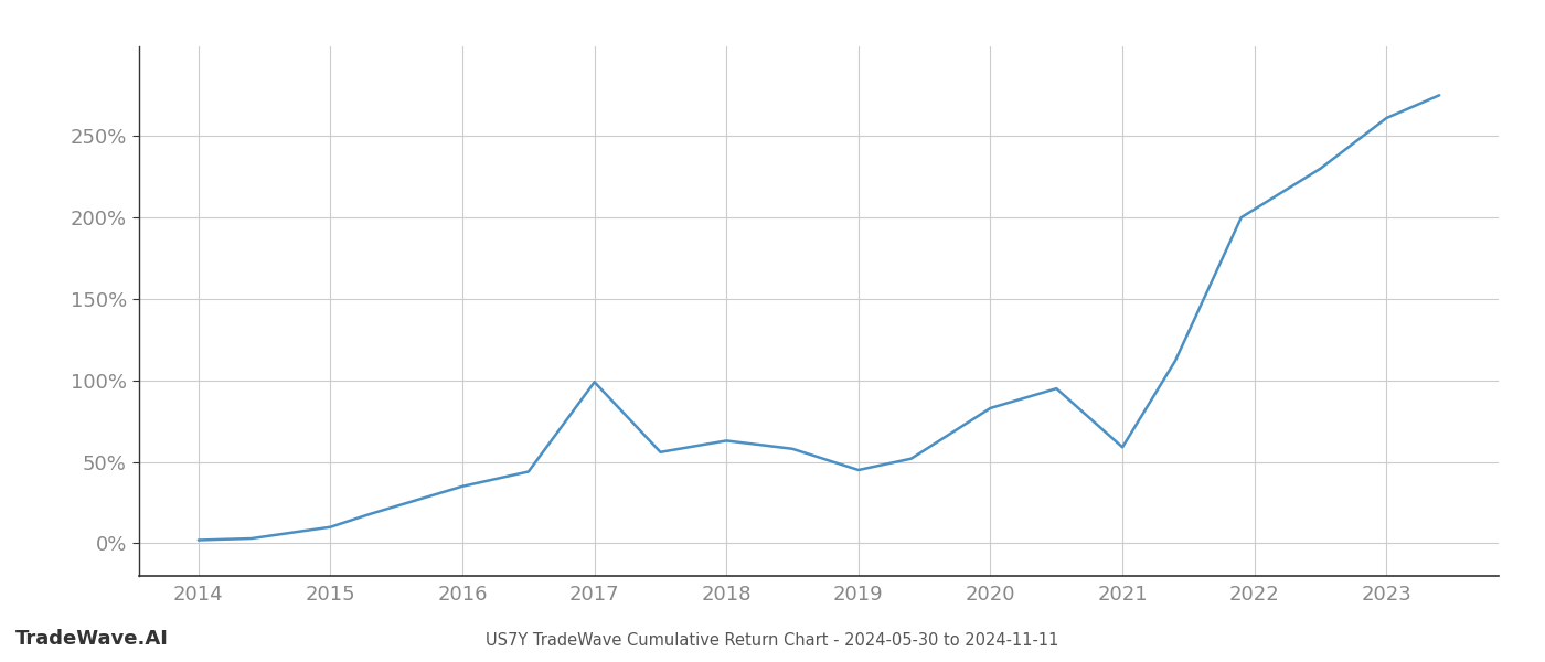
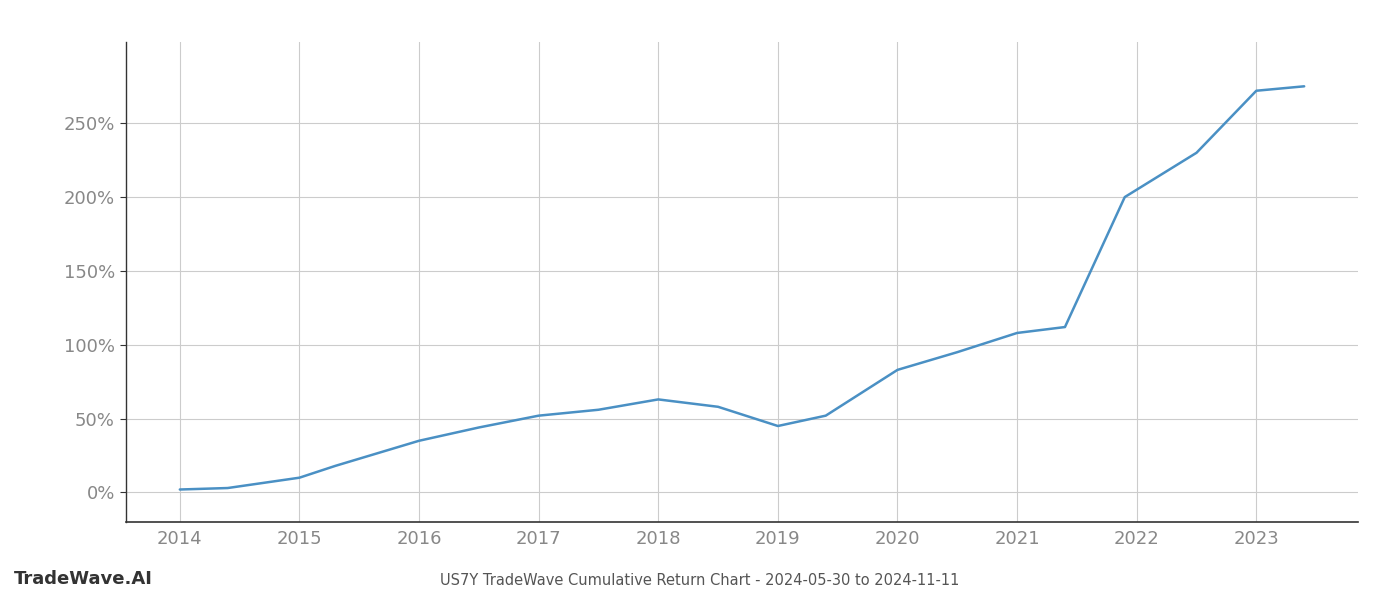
2017: 99% -> 52%
2021: 59% -> 108%
2023: 261% -> 272%
